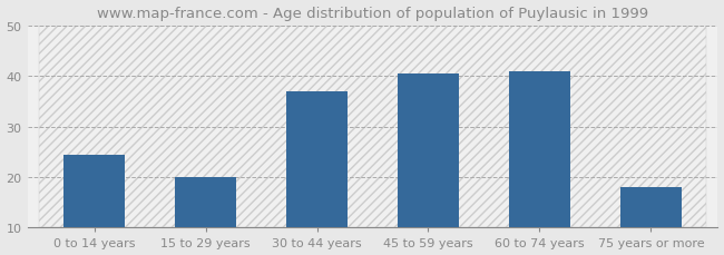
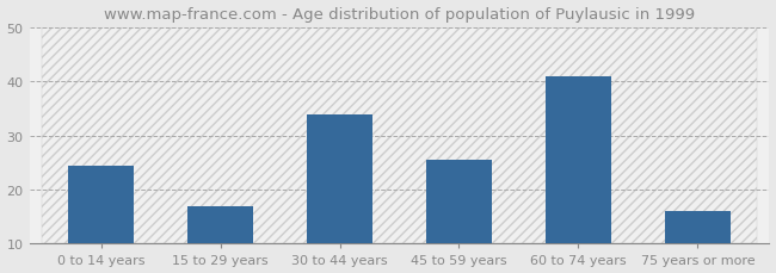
15 to 29 years: 20.0 -> 17.0
30 to 44 years: 37.0 -> 34.0
45 to 59 years: 40.5 -> 25.5
75 years or more: 18.0 -> 16.0
